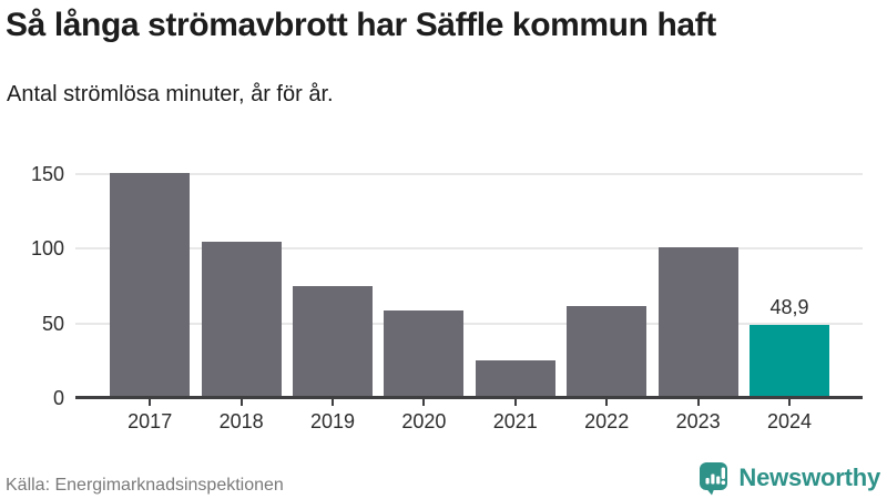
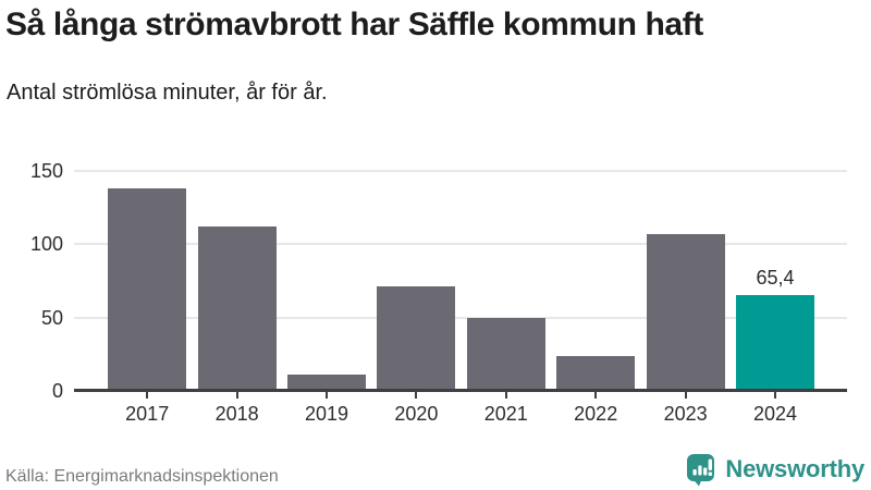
2017: 151 -> 138
2018: 105 -> 112
2019: 75 -> 11
2020: 59 -> 71
2021: 25 -> 50
2022: 62 -> 24
2023: 101 -> 107
2024: 48,9 -> 65,4
